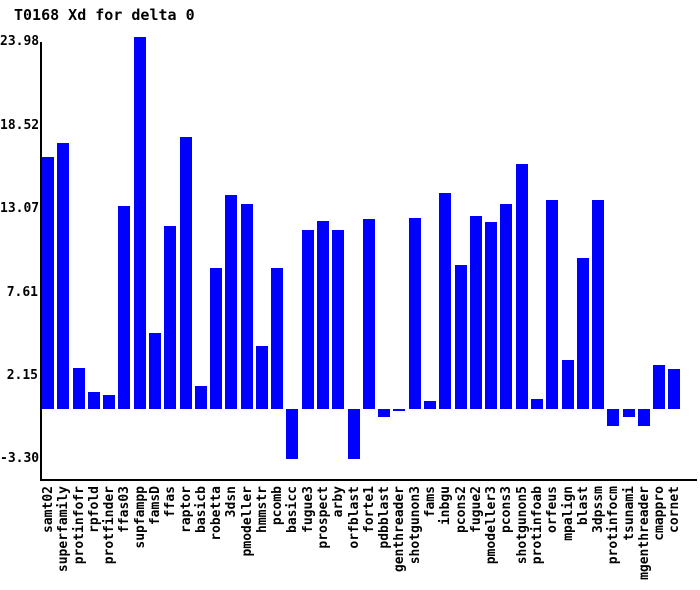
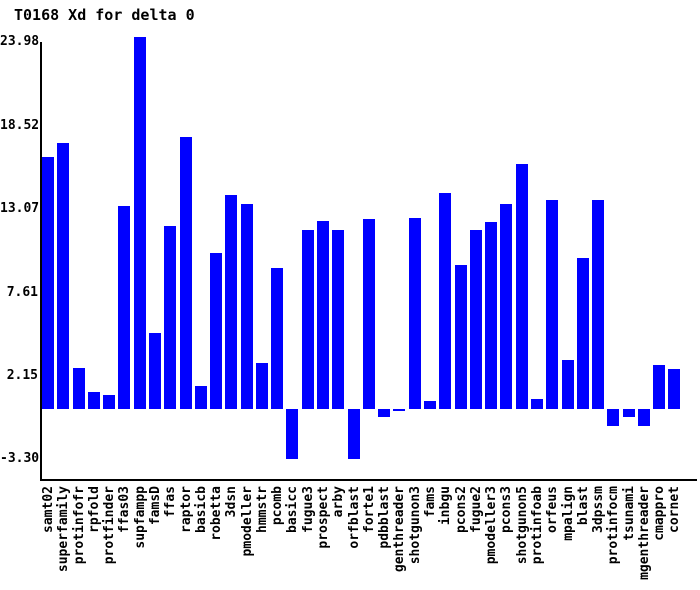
robetta: 9.2 -> 10.2
hmmstr: 4.1 -> 3.0
fugue2: 12.6 -> 11.7
